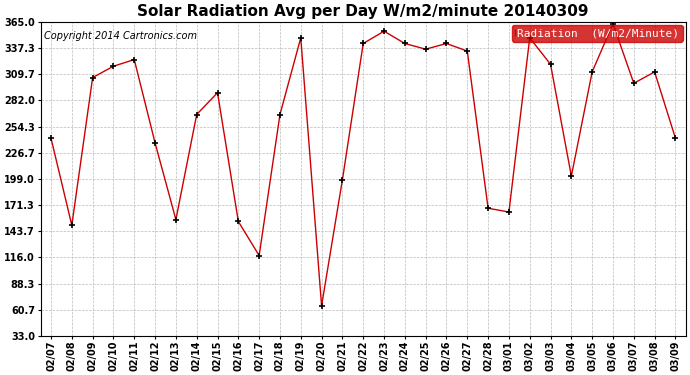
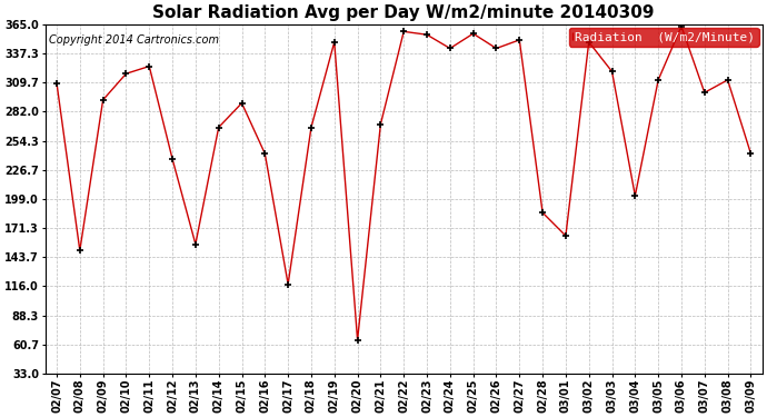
02/07: 242 -> 309
02/09: 306 -> 293
02/16: 154 -> 242
02/21: 198 -> 270
02/22: 342 -> 358
02/25: 336 -> 356
02/27: 334 -> 350
02/28: 168 -> 186
